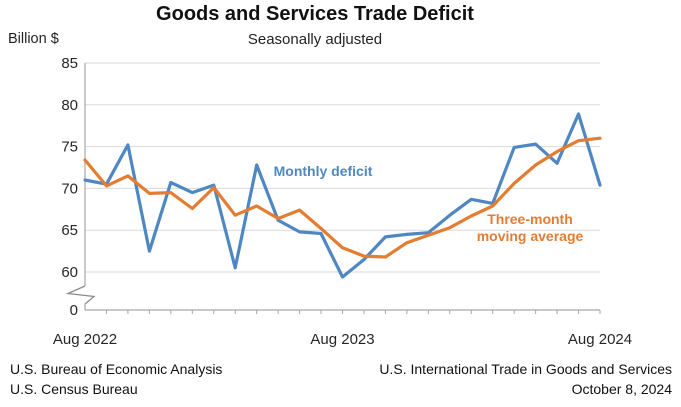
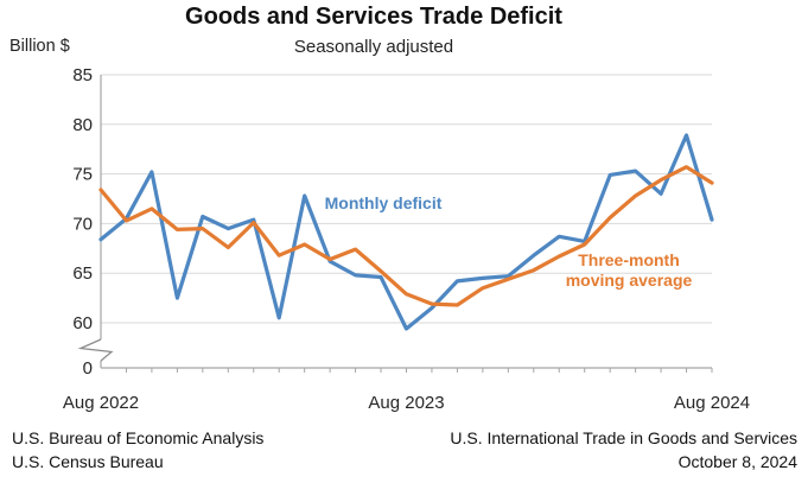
Monthly deficit/Aug 2022: 71 -> 68
Three-month moving average/Aug 2024: 76 -> 74
